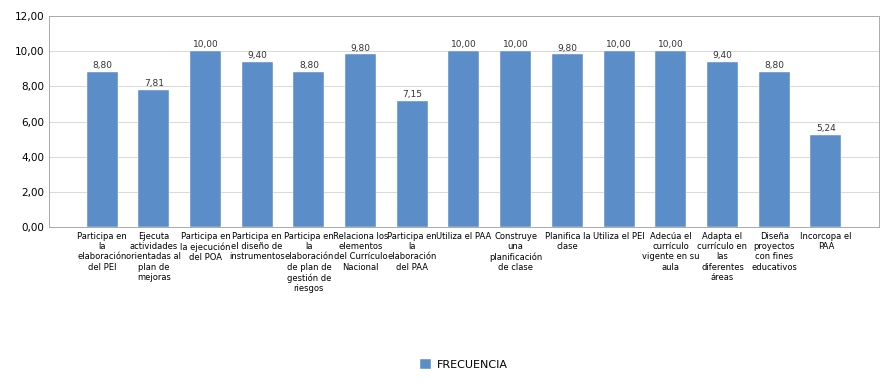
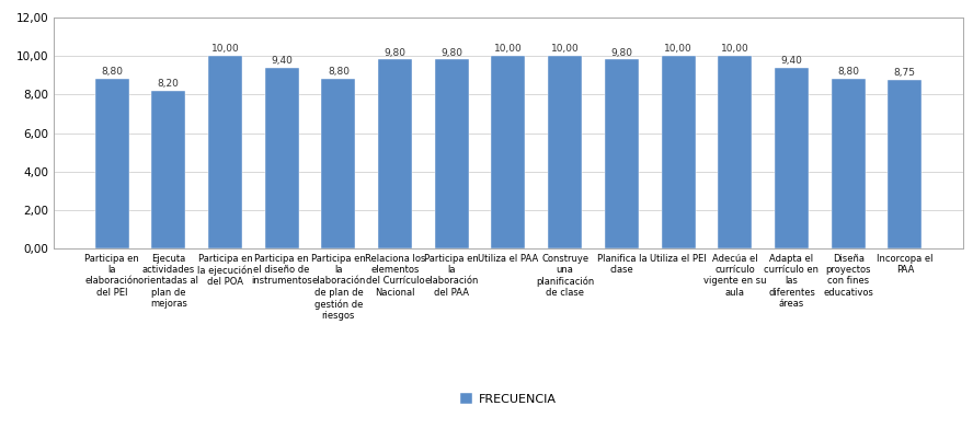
Ejecuta actividades orientadas al plan de mejoras: 7,81 -> 8,20
Participa en la elaboración del PAA: 7,15 -> 9,80
Incorcopa el PAA: 5,24 -> 8,75
